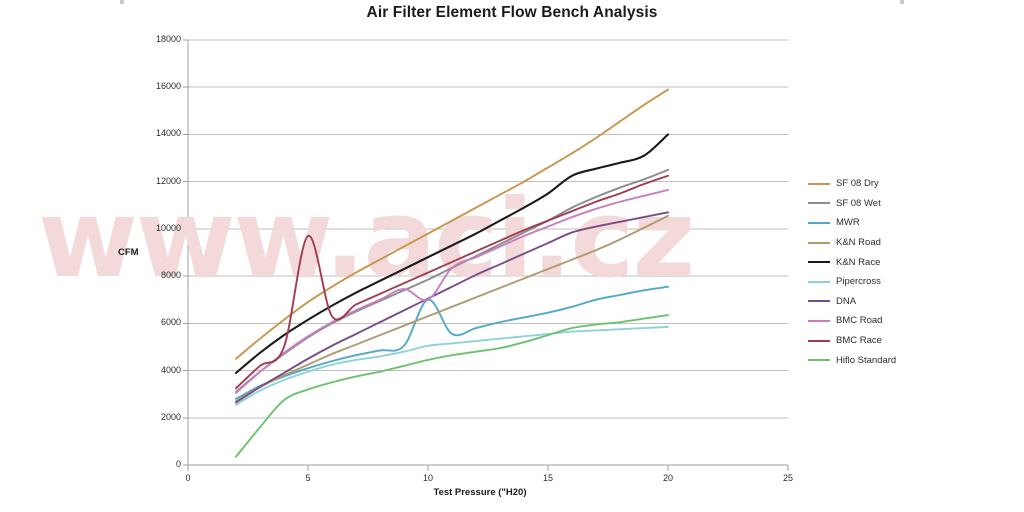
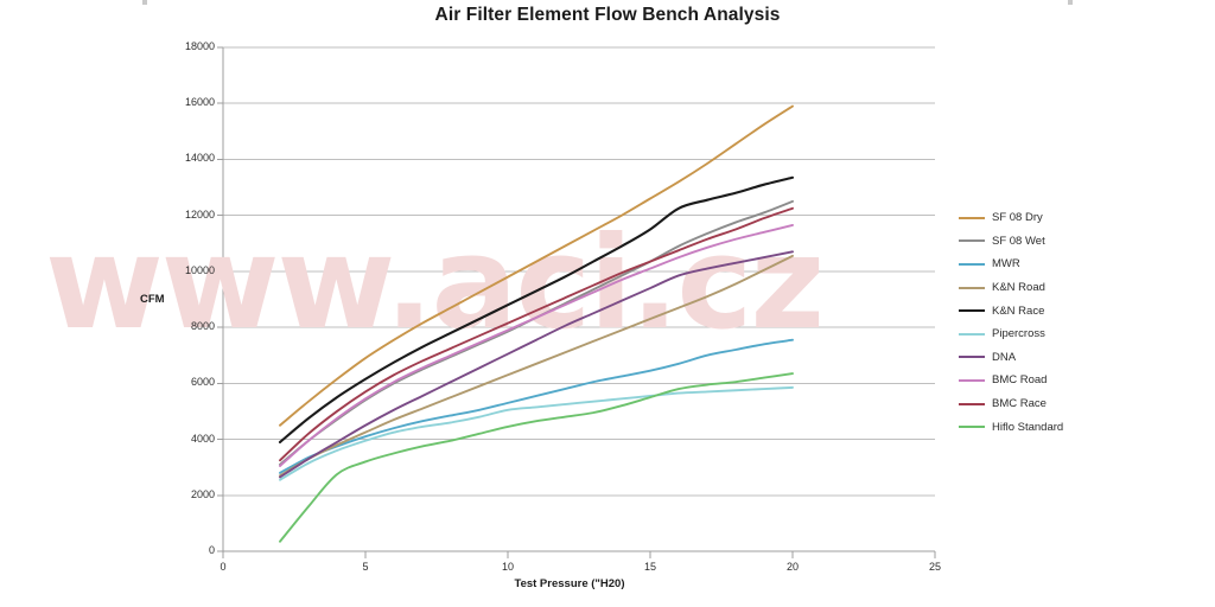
BMC Race/5: 9700 -> 5700
MWR/10: 7000 -> 5300
BMC Road/10: 7000 -> 7900
K&N Race/20: 14000 -> 13400
